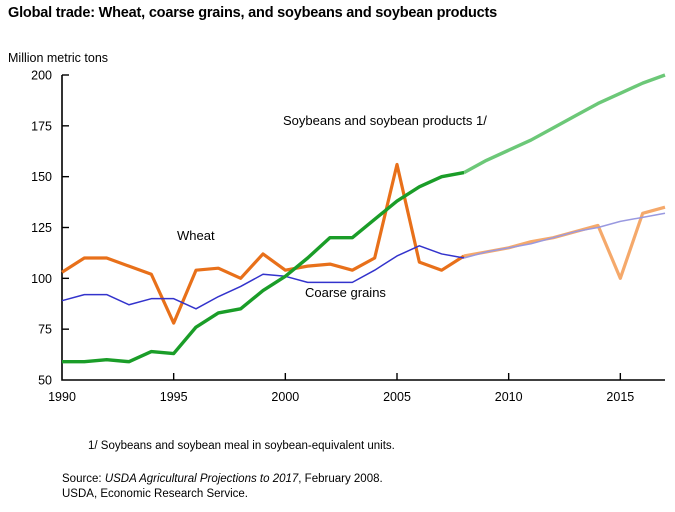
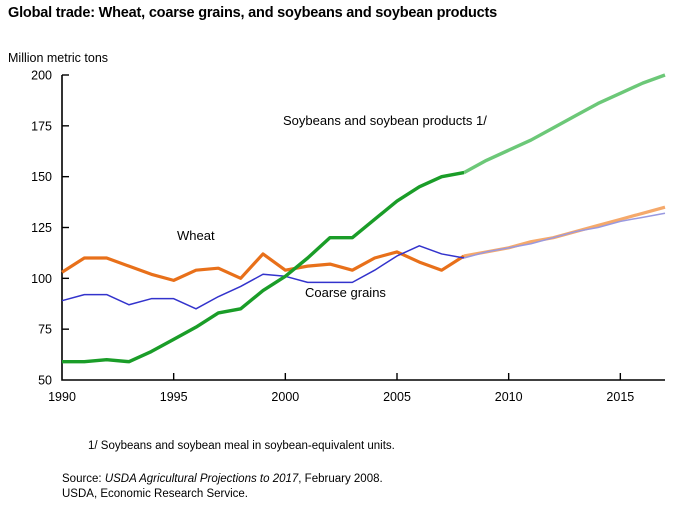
Wheat/1995: 78 -> 99
Soybeans and soybean products 1//1995: 63 -> 70
Wheat/2005: 156 -> 113
Wheat/2015: 100 -> 129
